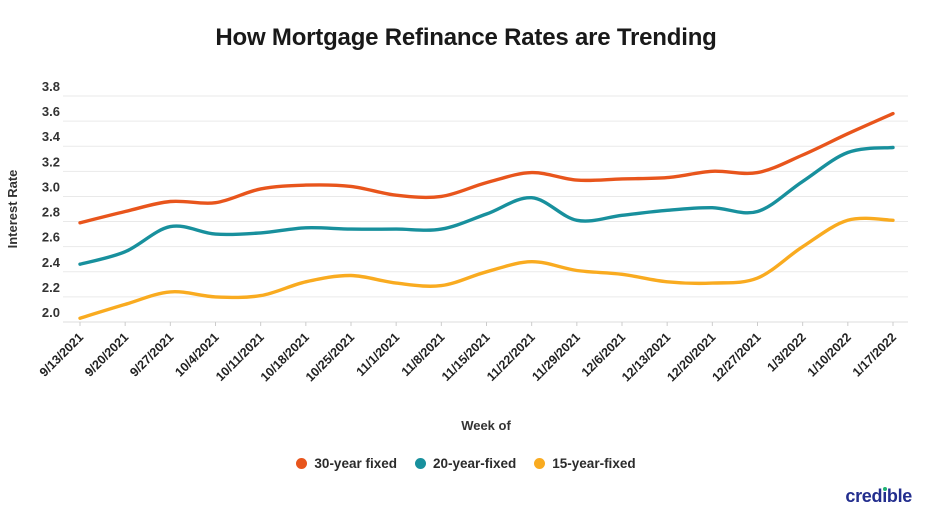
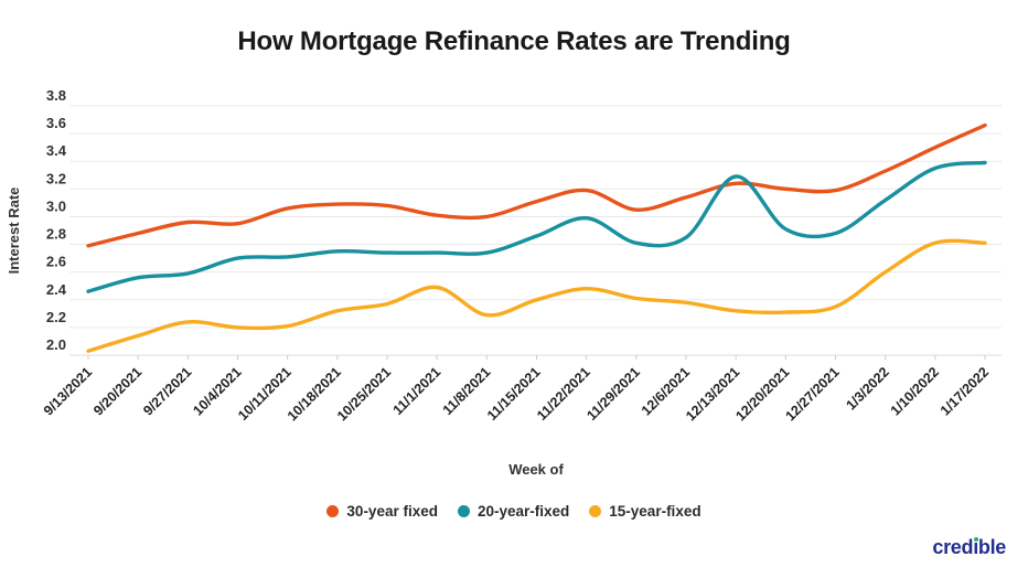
20-year-fixed/9/27/2021: 2.76 -> 2.59
15-year-fixed/11/1/2021: 2.31 -> 2.49
30-year fixed/11/29/2021: 3.13 -> 3.05
30-year fixed/12/13/2021: 3.15 -> 3.24
20-year-fixed/12/13/2021: 2.89 -> 3.29
